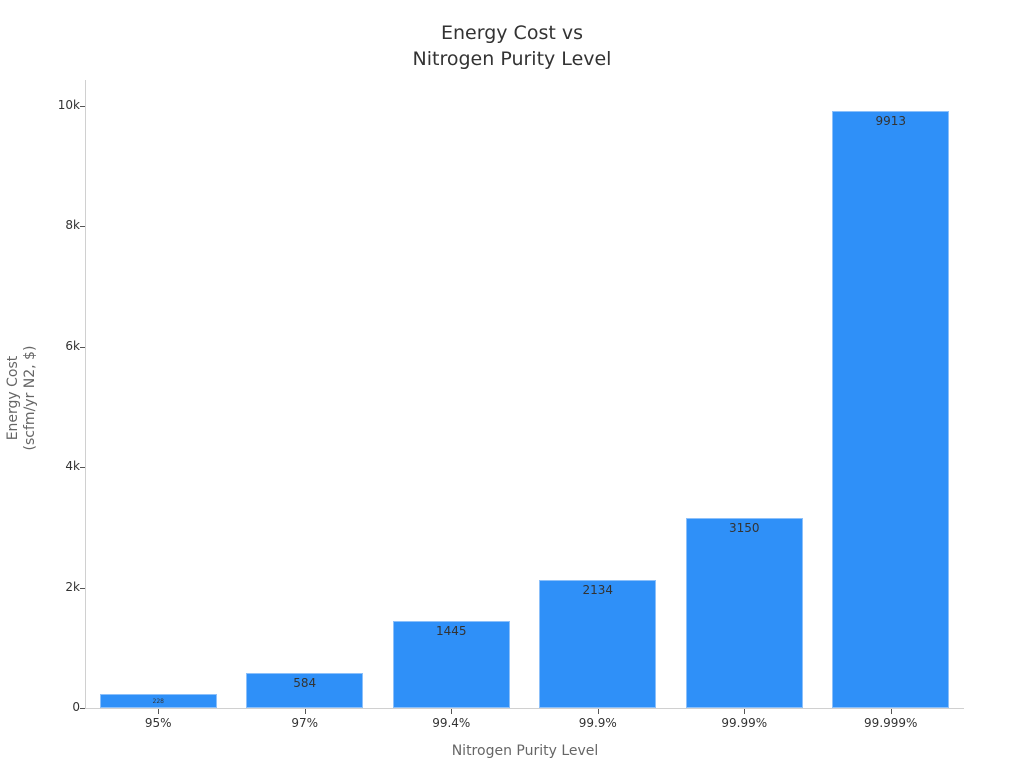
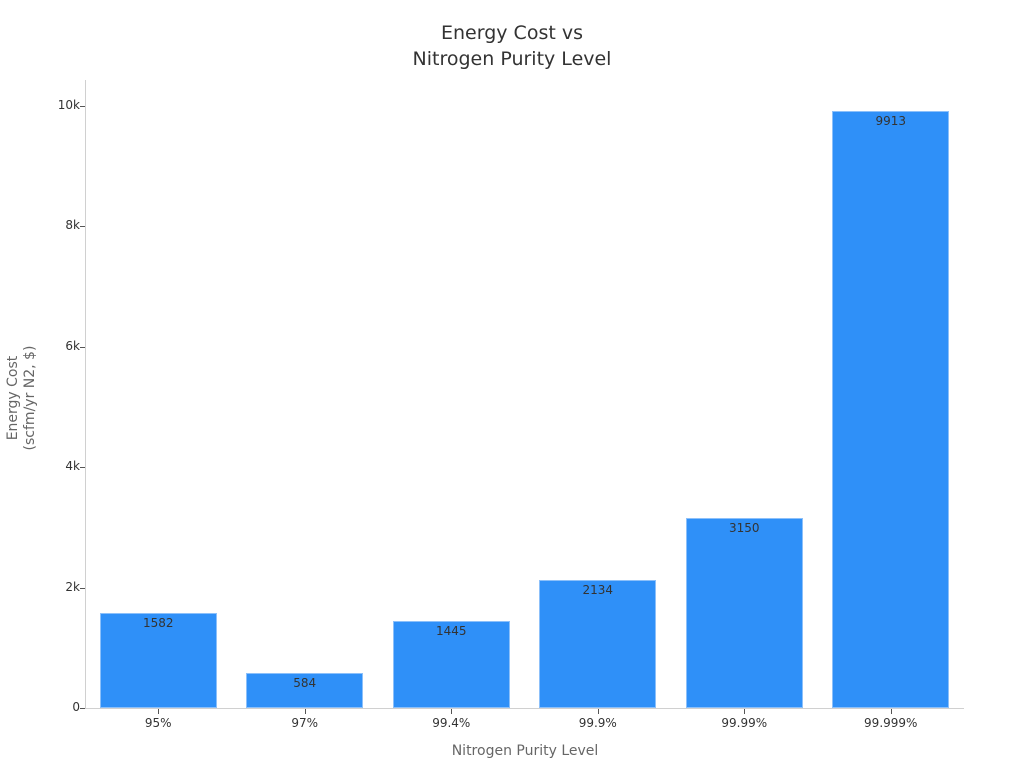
95%: 228 -> 1582
